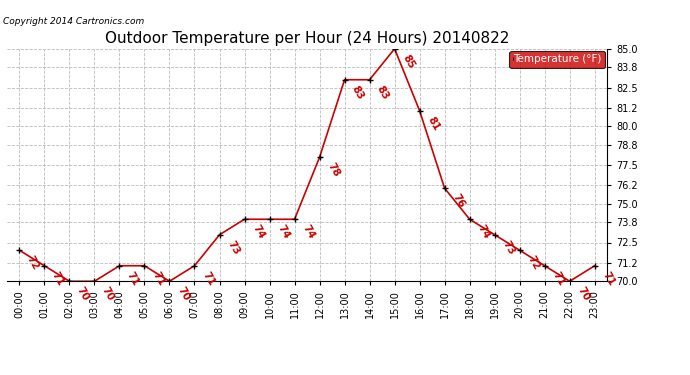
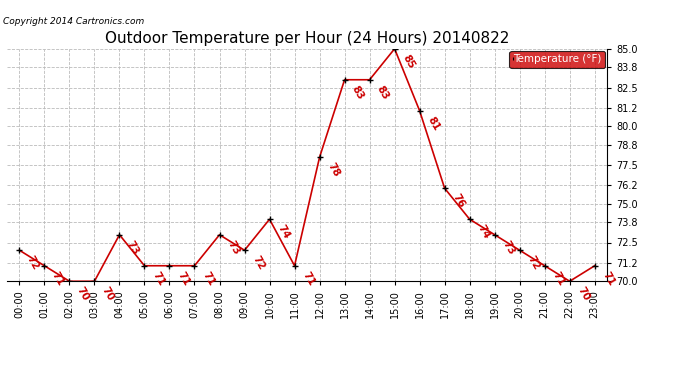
04:00: 71 -> 73
06:00: 70 -> 71
09:00: 74 -> 72
11:00: 74 -> 71
